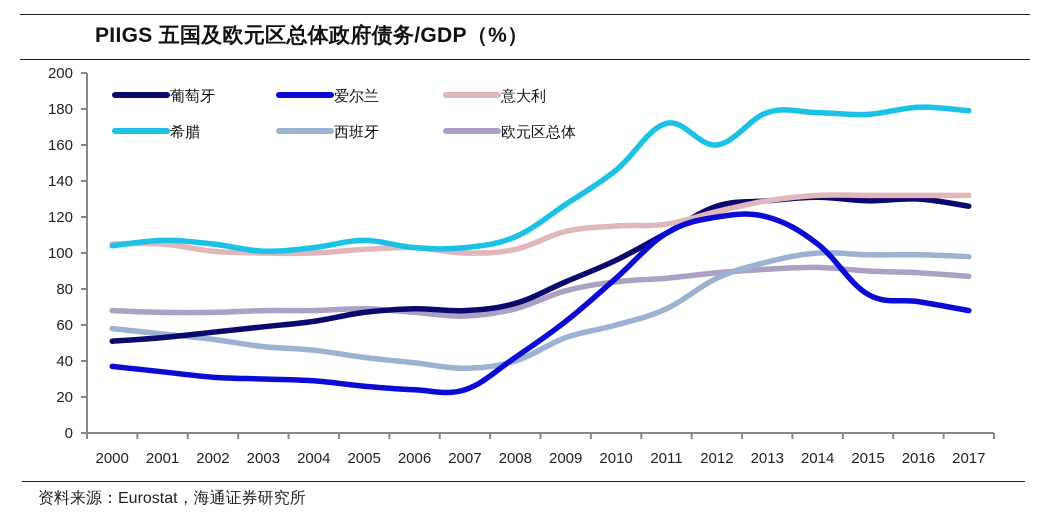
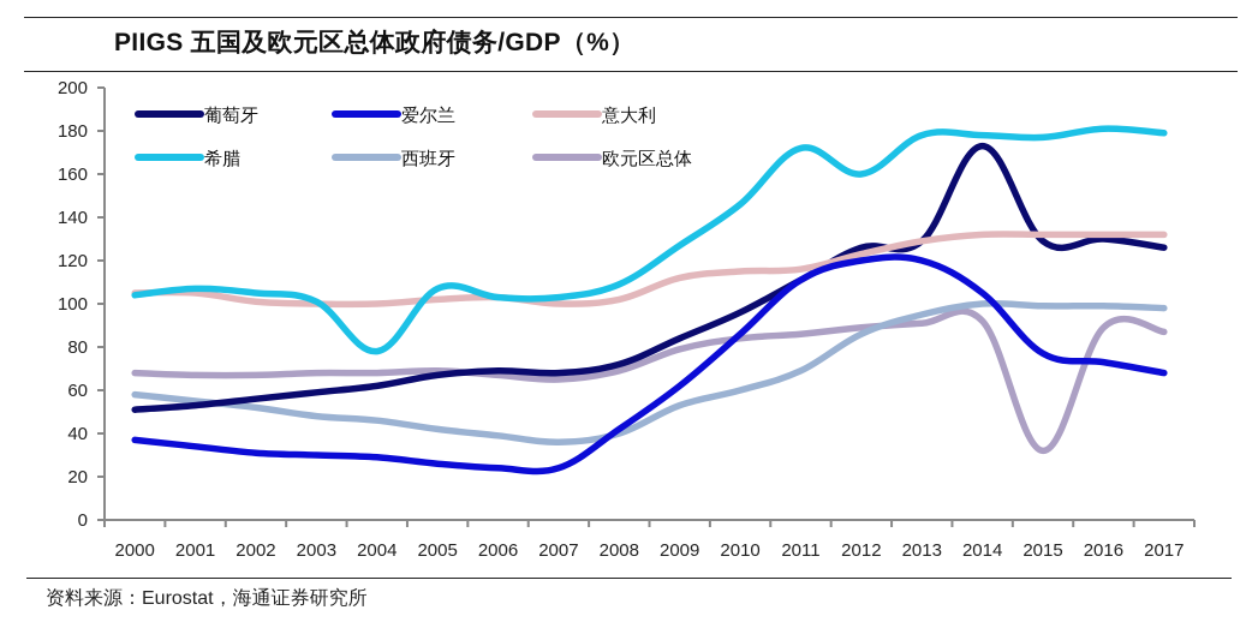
希腊/2004: 103 -> 78
葡萄牙/2014: 131 -> 173
欧元区总体/2015: 90 -> 32
